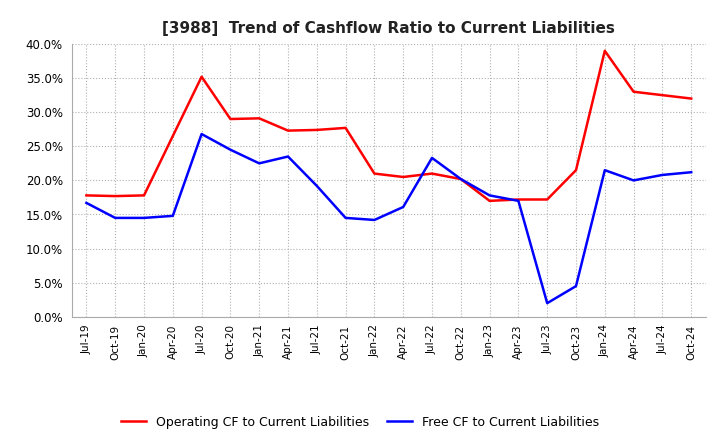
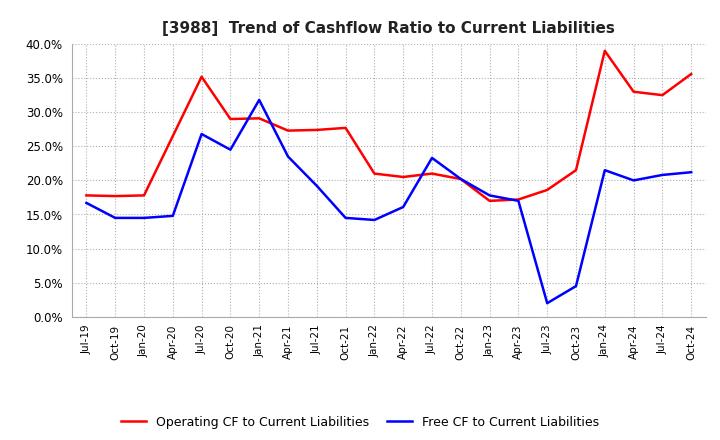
Free CF to Current Liabilities/Jan-21: 22.5% -> 31.8%
Operating CF to Current Liabilities/Jul-23: 17.2% -> 18.6%
Operating CF to Current Liabilities/Oct-24: 32.0% -> 35.6%
